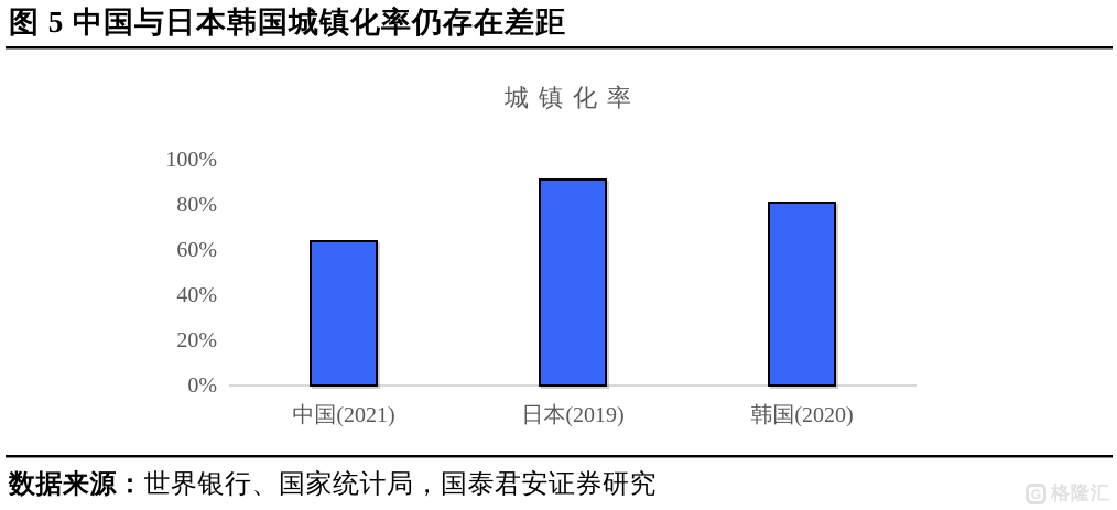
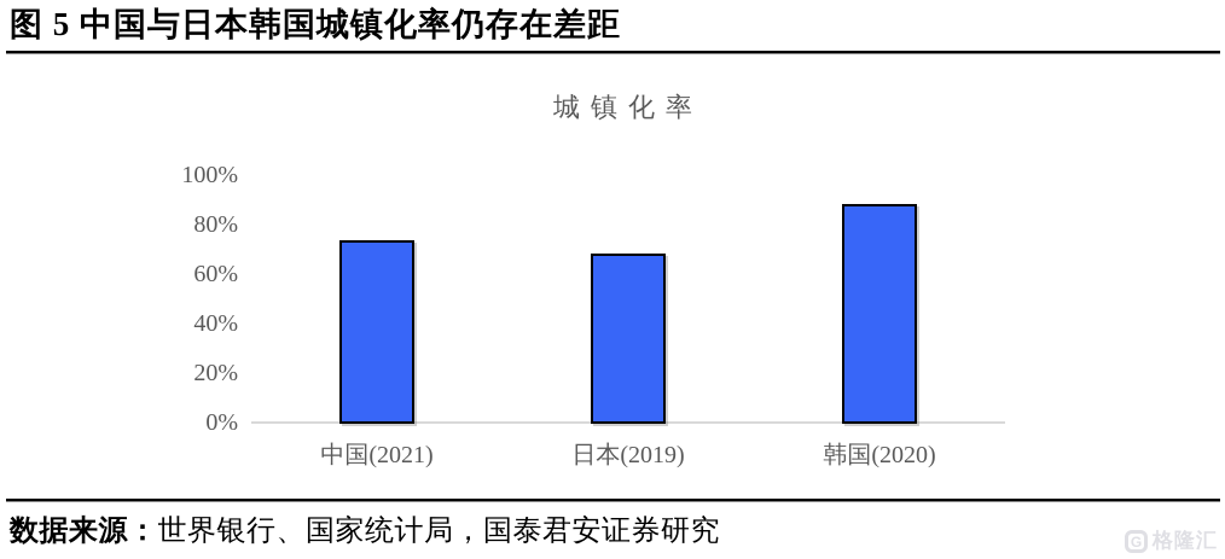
中国(2021): 65% -> 74%
日本(2019): 92% -> 69%
韩国(2020): 82% -> 89%
